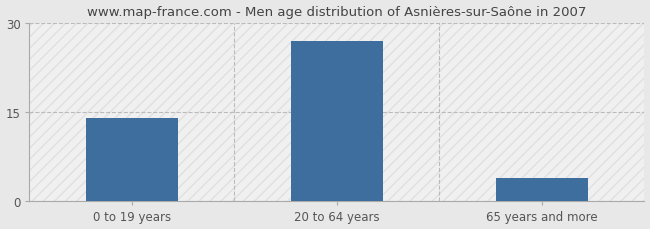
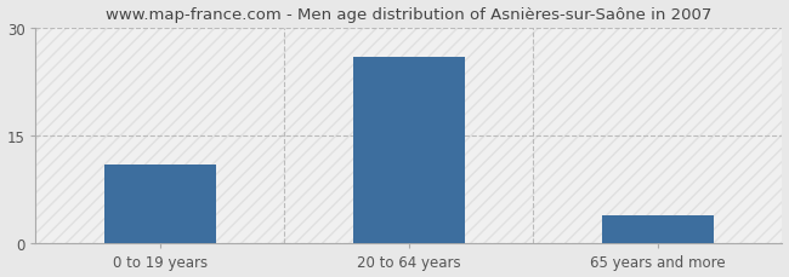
0 to 19 years: 14 -> 11
20 to 64 years: 27 -> 26
